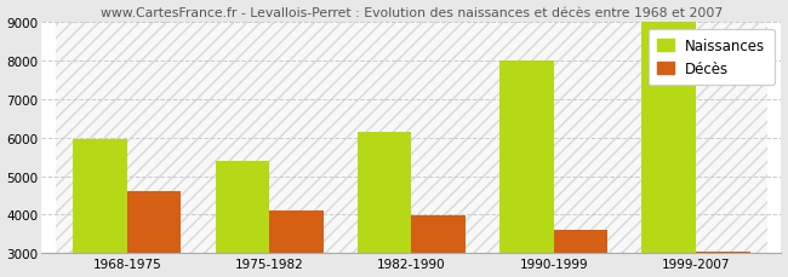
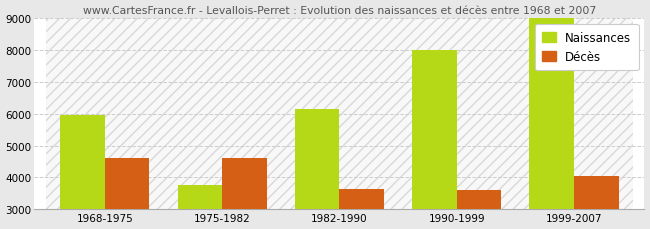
Naissances/1975-1982: 5400 -> 3750
Décès/1975-1982: 4100 -> 4600
Décès/1982-1990: 3980 -> 3650
Décès/1999-2007: 3050 -> 4050
